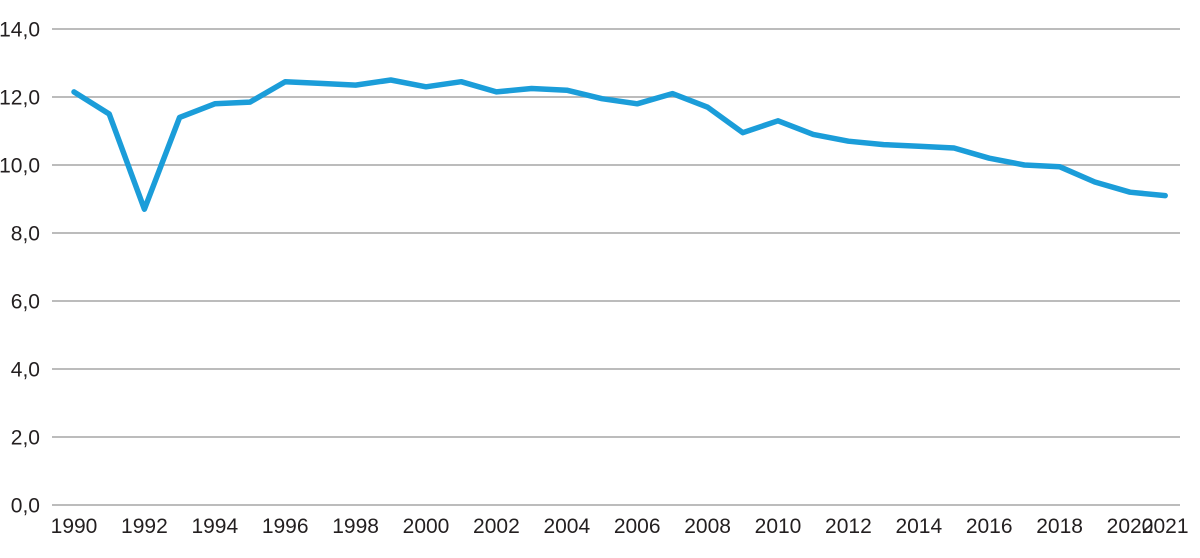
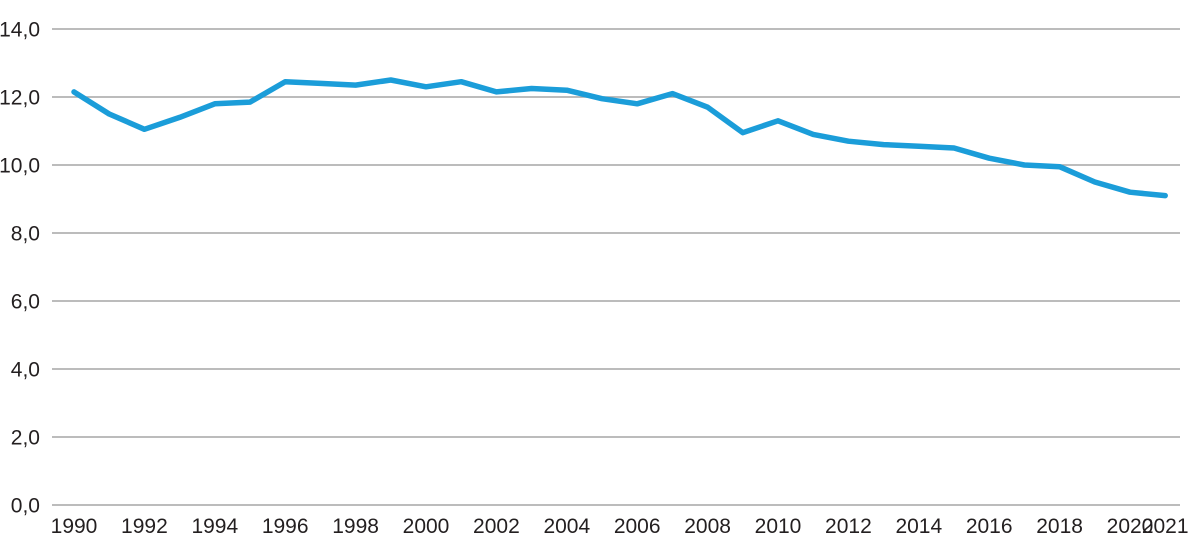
1992: 8,7 -> 11,1
